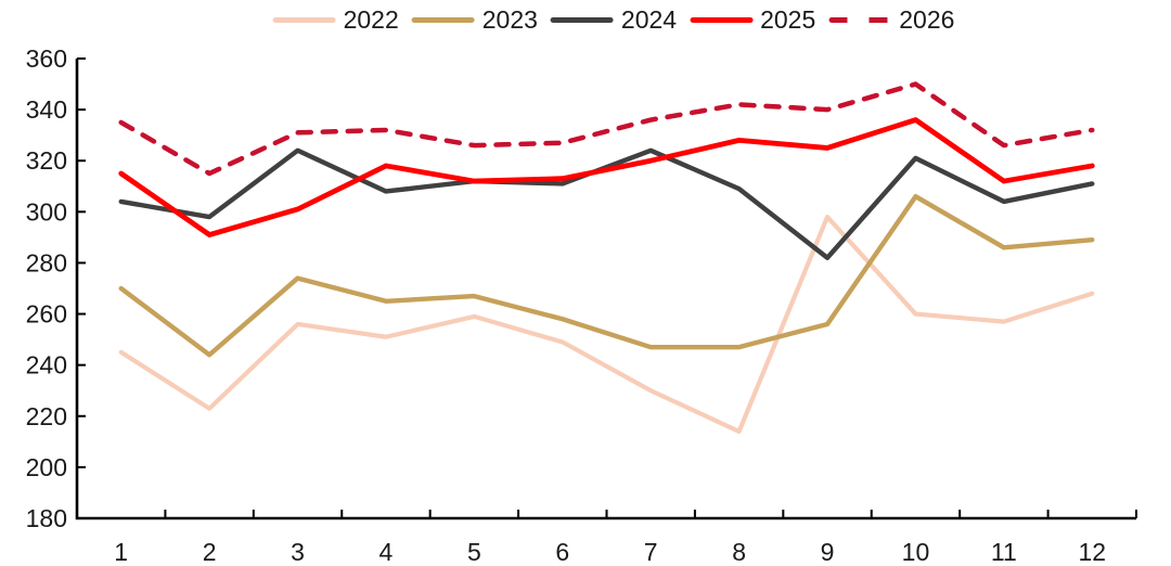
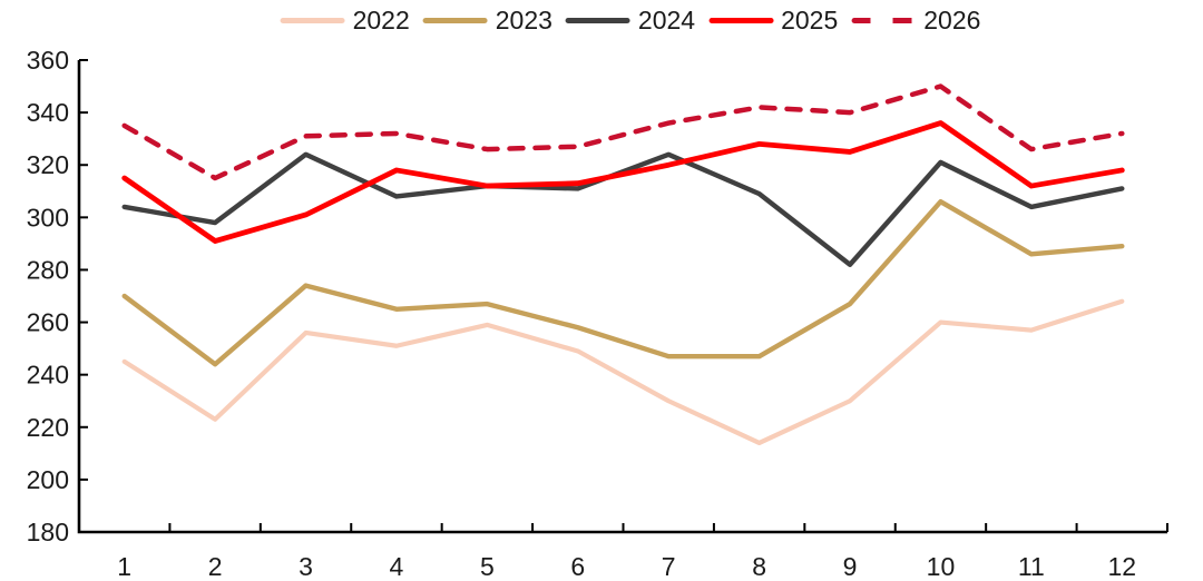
2022/9: 298 -> 230
2023/9: 256 -> 267
